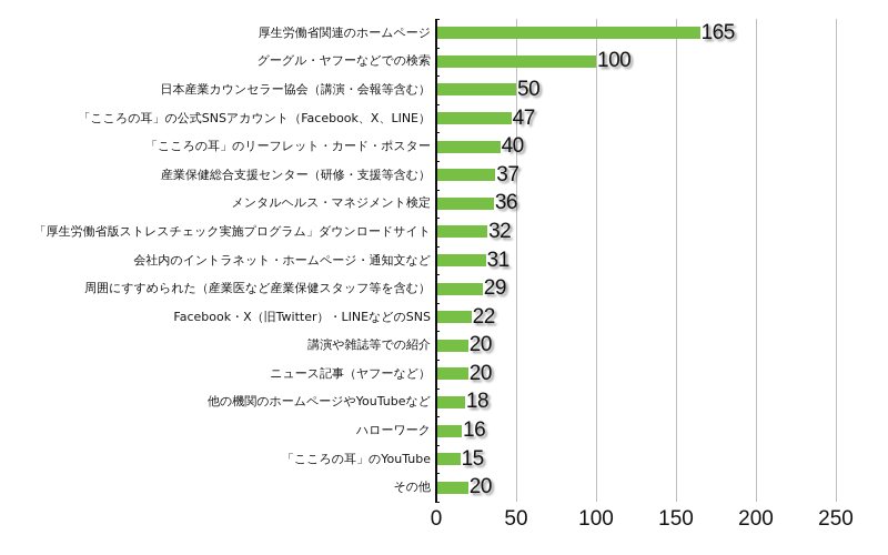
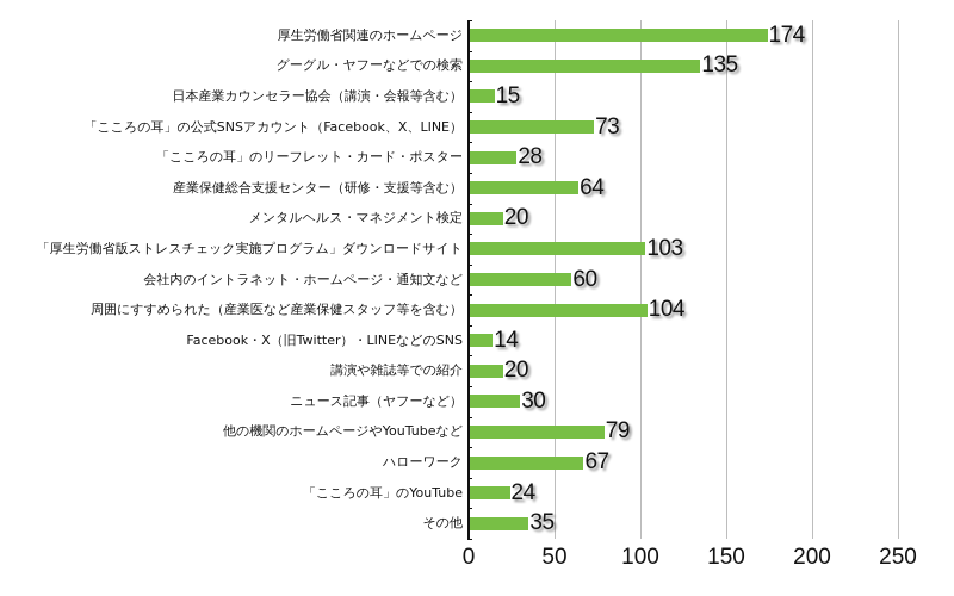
厚生労働省関連のホームページ: 165 -> 174
グーグル・ヤフーなどでの検索: 100 -> 135
日本産業カウンセラー協会（講演・会報等含む）: 50 -> 15
「こころの耳」の公式SNSアカウント（Facebook、X、LINE）: 47 -> 73
「こころの耳」のリーフレット・カード・ポスター: 40 -> 28
産業保健総合支援センター（研修・支援等含む）: 37 -> 64
メンタルヘルス・マネジメント検定: 36 -> 20
「厚生労働省版ストレスチェック実施プログラム」ダウンロードサイト: 32 -> 103
会社内のイントラネット・ホームページ・通知文など: 31 -> 60
周囲にすすめられた（産業医など産業保健スタッフ等を含む）: 29 -> 104
Facebook・X（旧Twitter）・LINEなどのSNS: 22 -> 14
ニュース記事（ヤフーなど）: 20 -> 30
他の機関のホームページやYouTubeなど: 18 -> 79
ハローワーク: 16 -> 67
「こころの耳」のYouTube: 15 -> 24
その他: 20 -> 35
